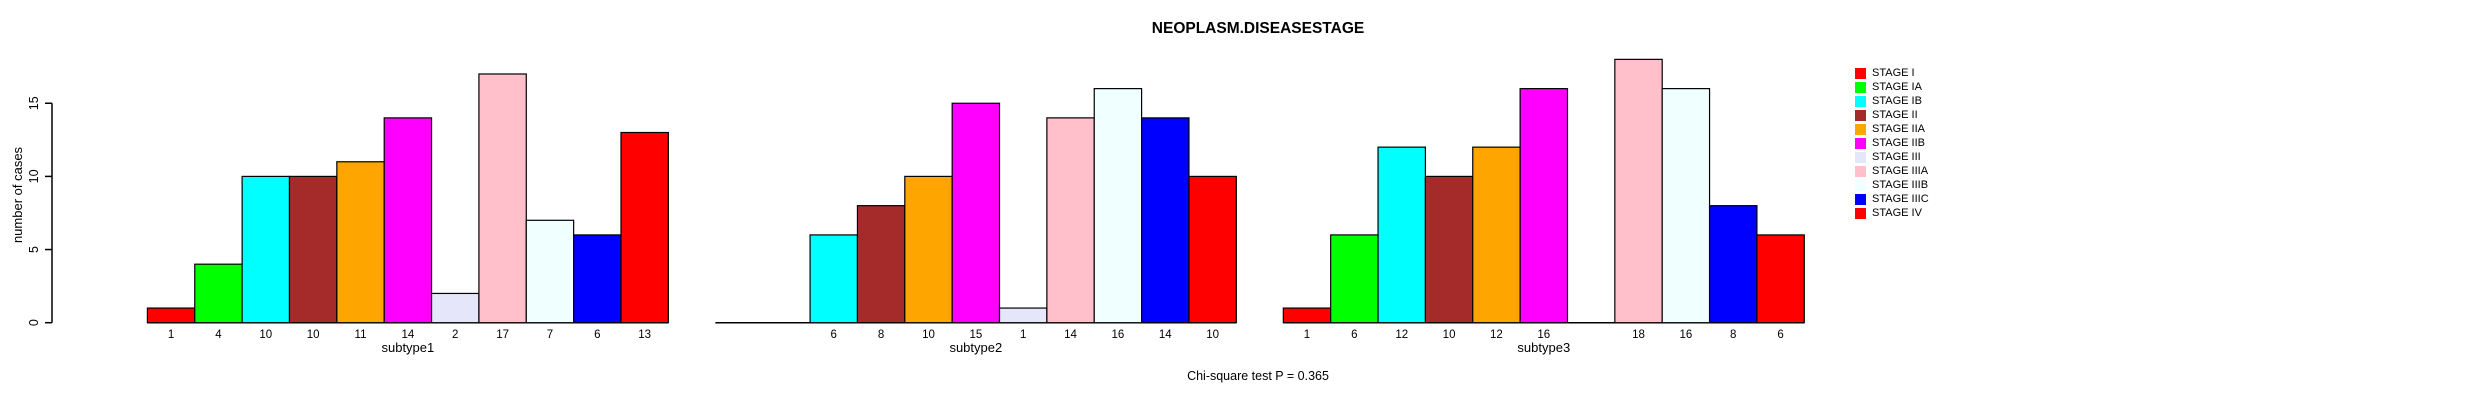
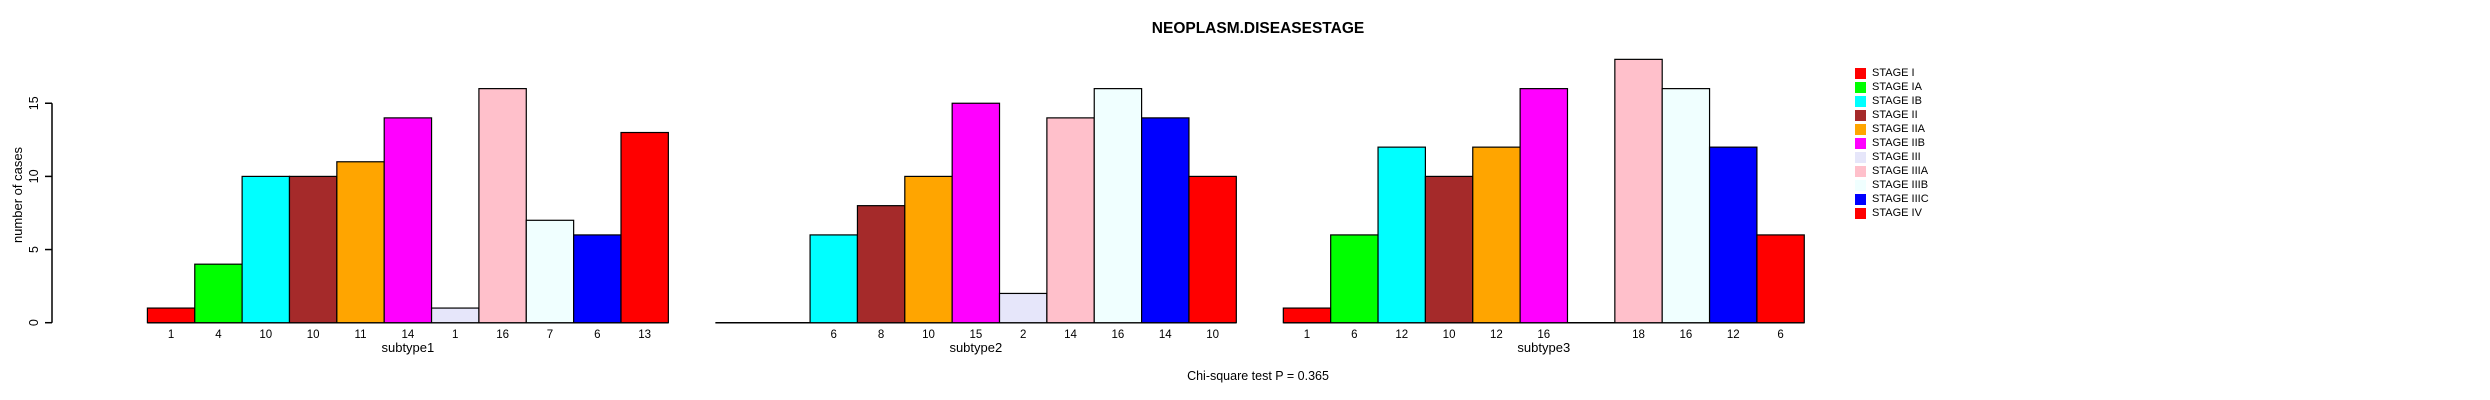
STAGE III/subtype1: 2 -> 1
STAGE IIIA/subtype1: 17 -> 16
STAGE III/subtype2: 1 -> 2
STAGE IIIC/subtype3: 8 -> 12
